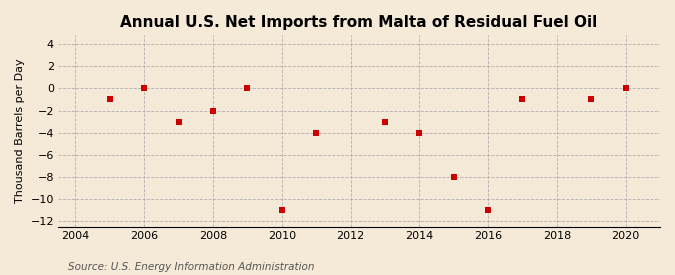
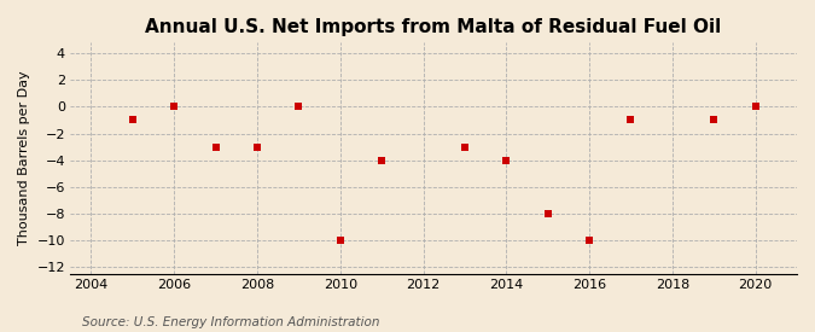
2008: -2 -> -3
2010: -11 -> -10
2016: -11 -> -10
